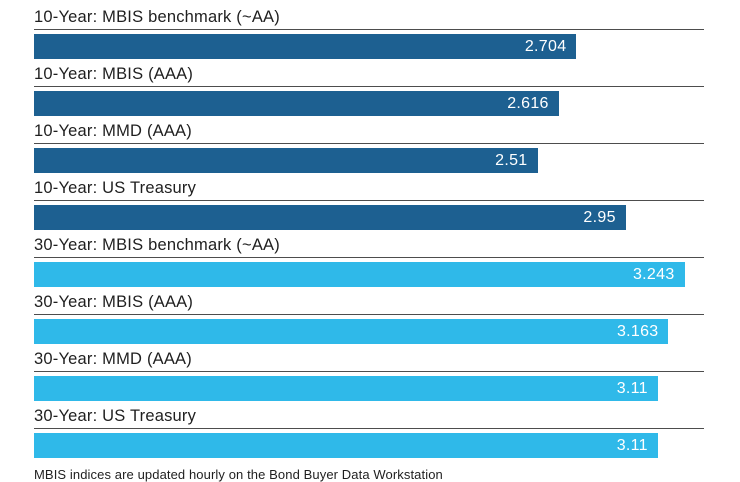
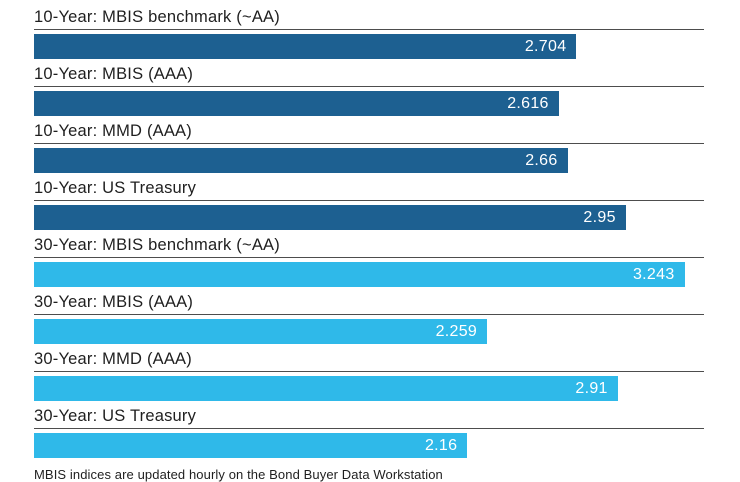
10-Year: MMD (AAA): 2.51 -> 2.66
30-Year: MBIS (AAA): 3.163 -> 2.259
30-Year: MMD (AAA): 3.11 -> 2.91
30-Year: US Treasury: 3.11 -> 2.16
